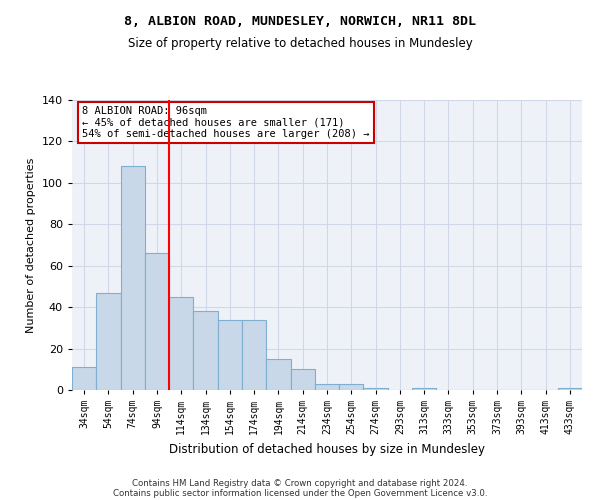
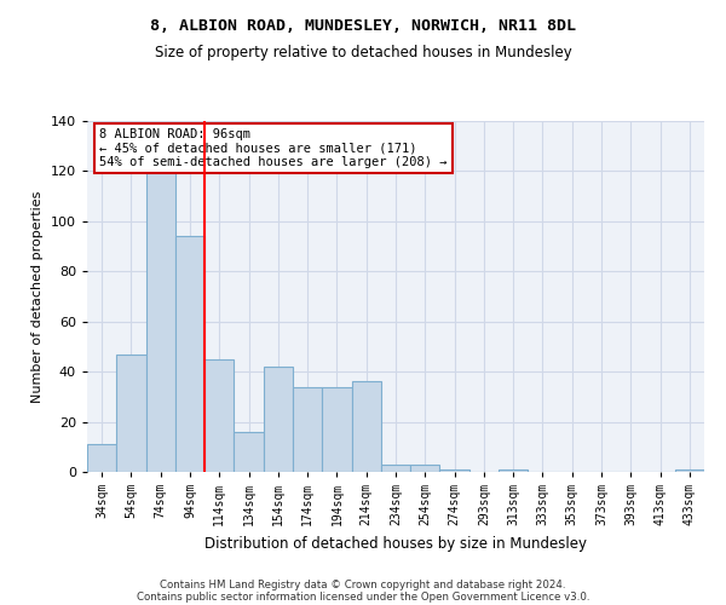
74sqm: 108 -> 120
94sqm: 66 -> 94
134sqm: 38 -> 16
154sqm: 34 -> 42
194sqm: 15 -> 34
214sqm: 10 -> 36
